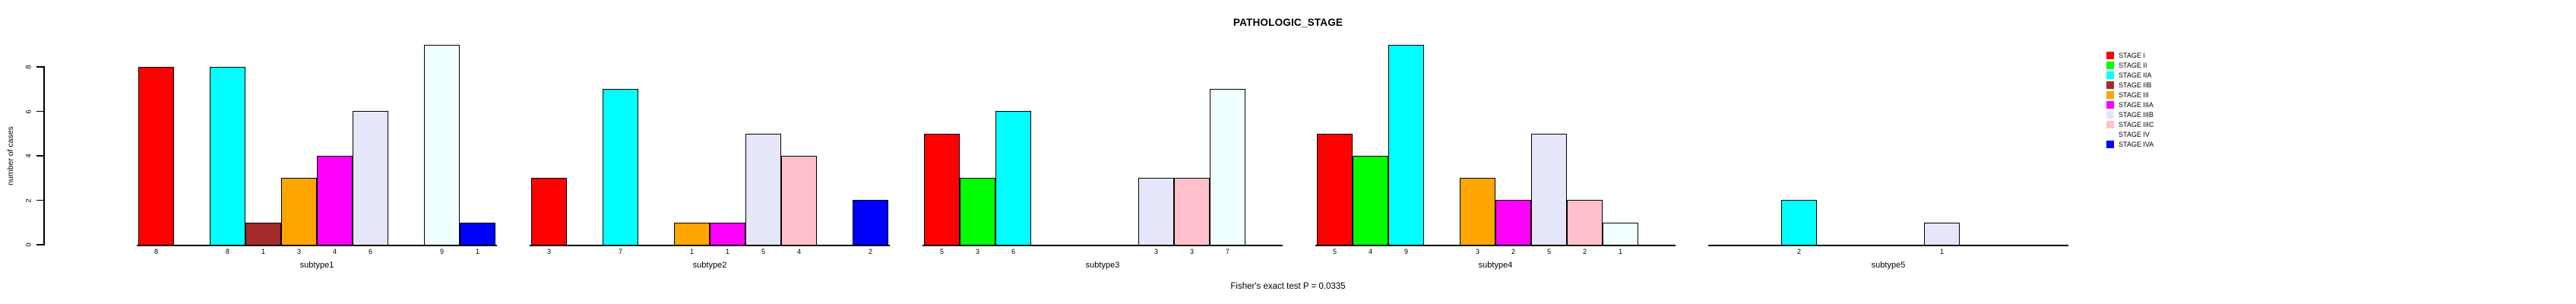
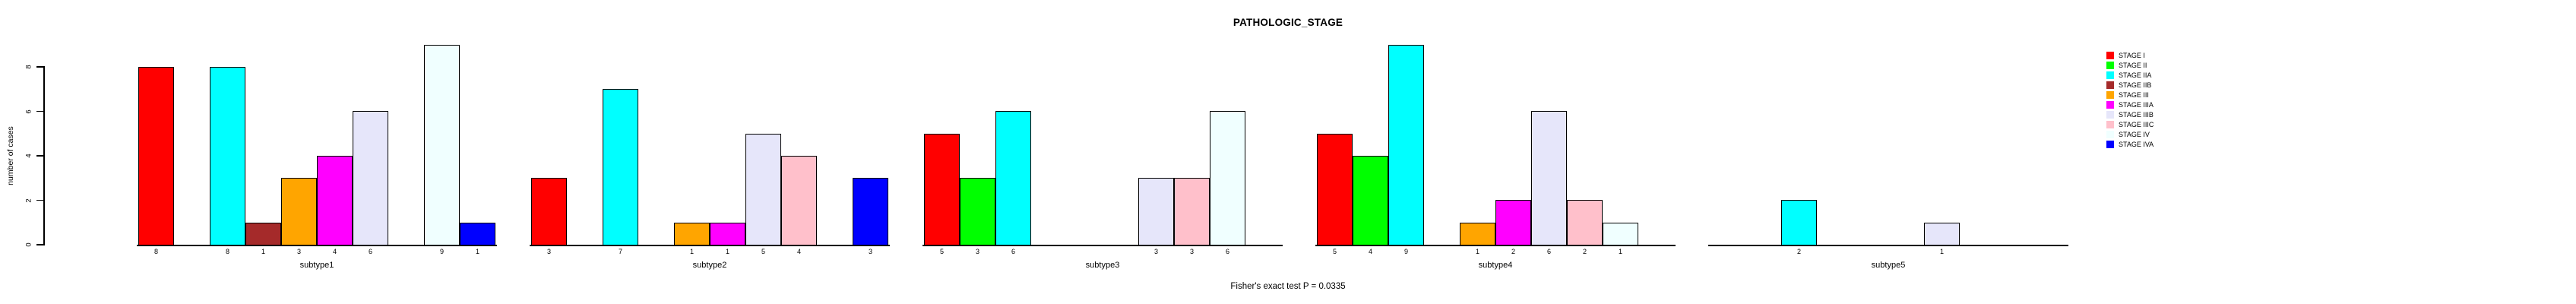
STAGE IVA/subtype2: 2 -> 3
STAGE IV/subtype3: 7 -> 6
STAGE III/subtype4: 3 -> 1
STAGE IIIB/subtype4: 5 -> 6
